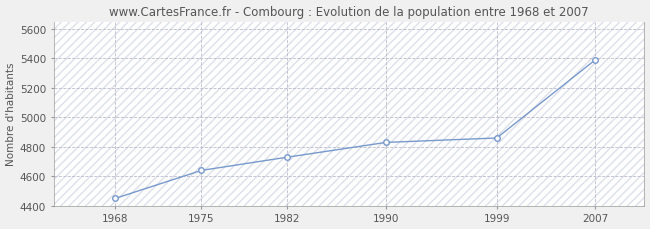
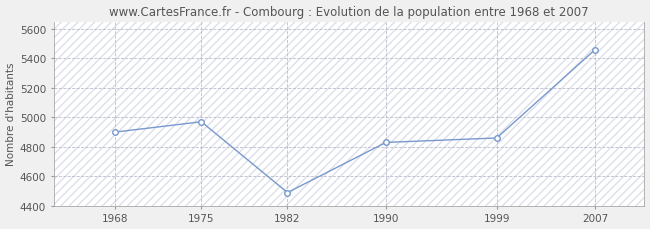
1968: 4450 -> 4900
1975: 4640 -> 4970
1982: 4730 -> 4490
2007: 5390 -> 5460
